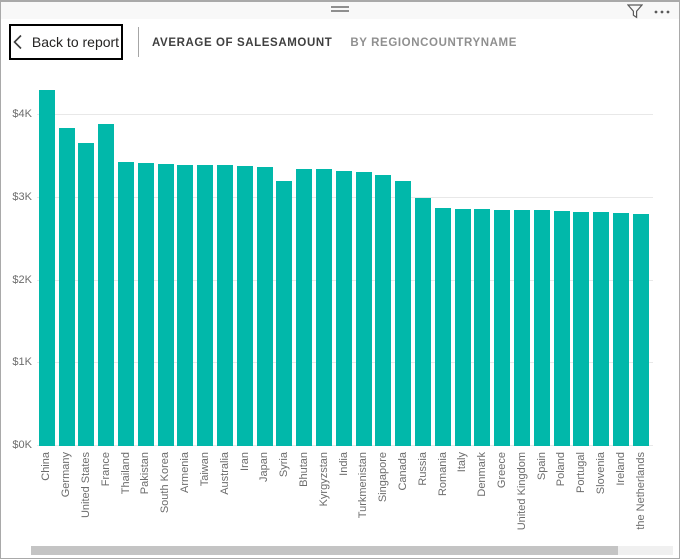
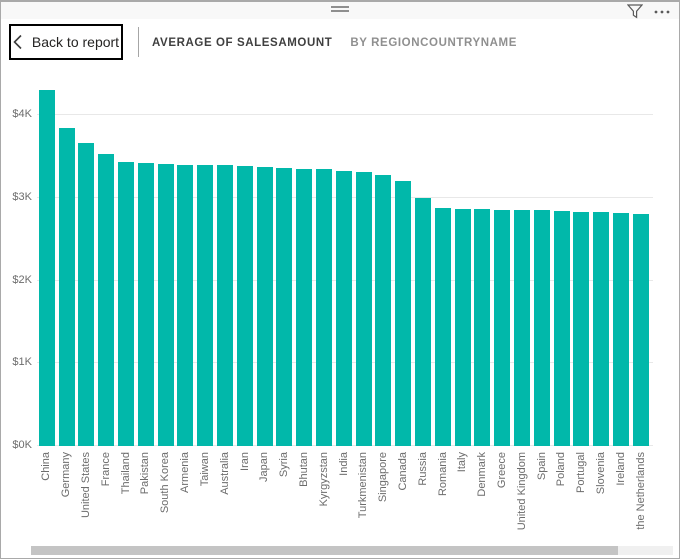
France: $3.9K -> $3.5K
Syria: $3.2K -> $3.4K
